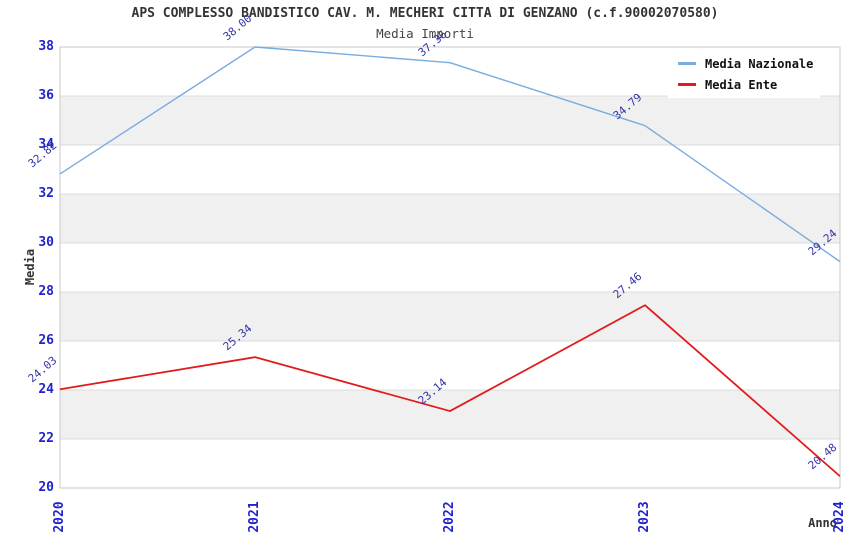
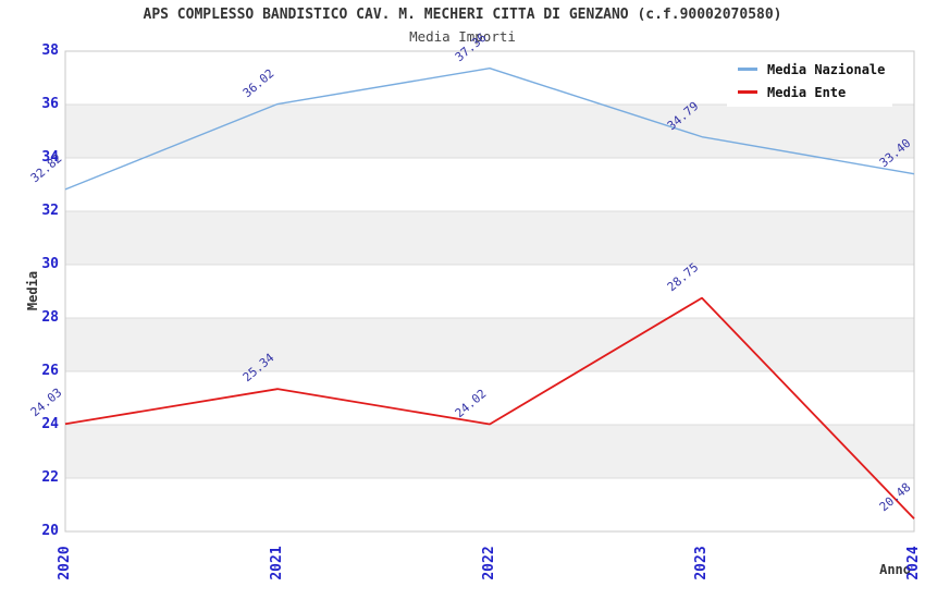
Media Nazionale/2021: 38.00 -> 36.02
Media Ente/2022: 23.14 -> 24.02
Media Ente/2023: 27.46 -> 28.75
Media Nazionale/2024: 29.24 -> 33.40
